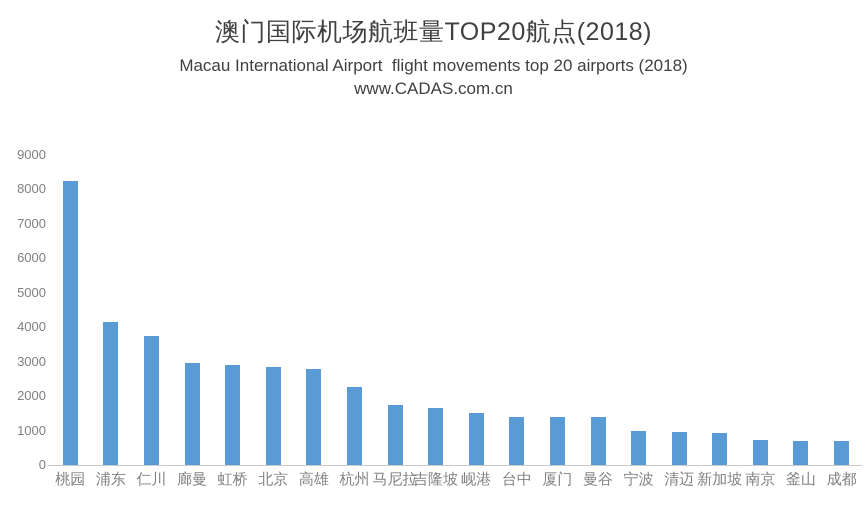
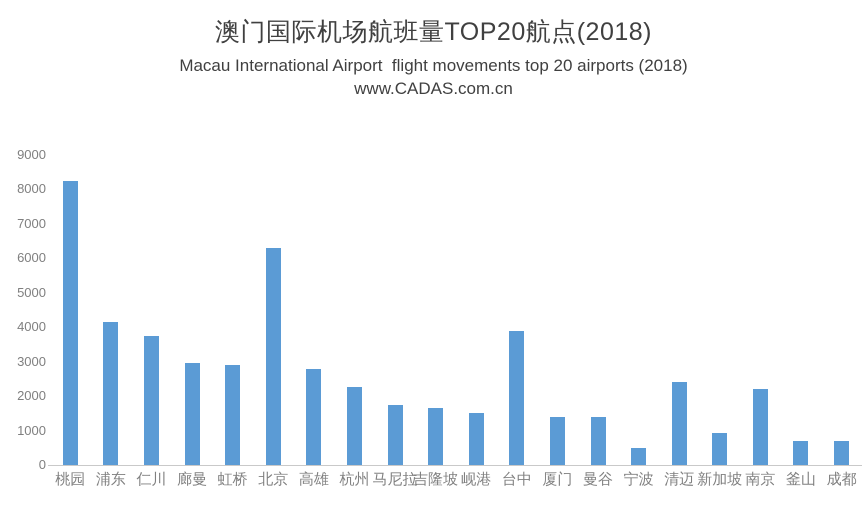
北京: 2800 -> 6300
台中: 1400 -> 3900
宁波: 1000 -> 500
清迈: 1000 -> 2400
南京: 700 -> 2200
